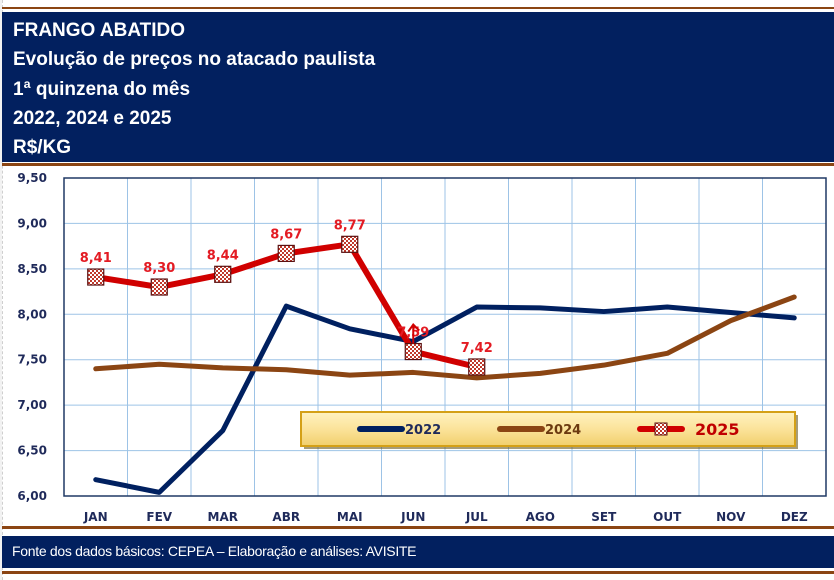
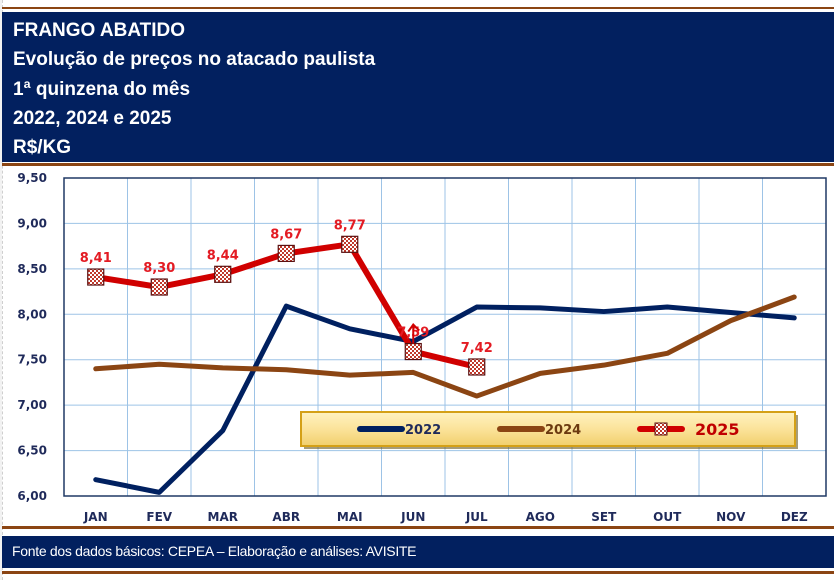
2024/JUL: 7,3 -> 7,1
